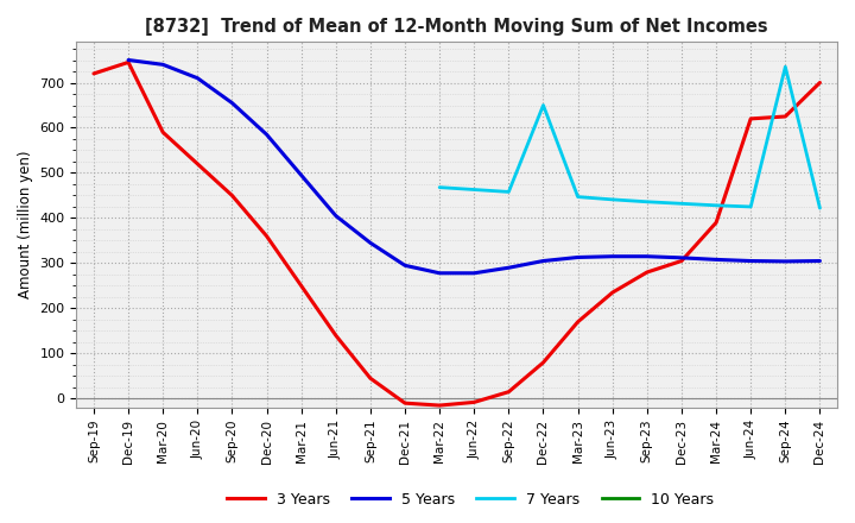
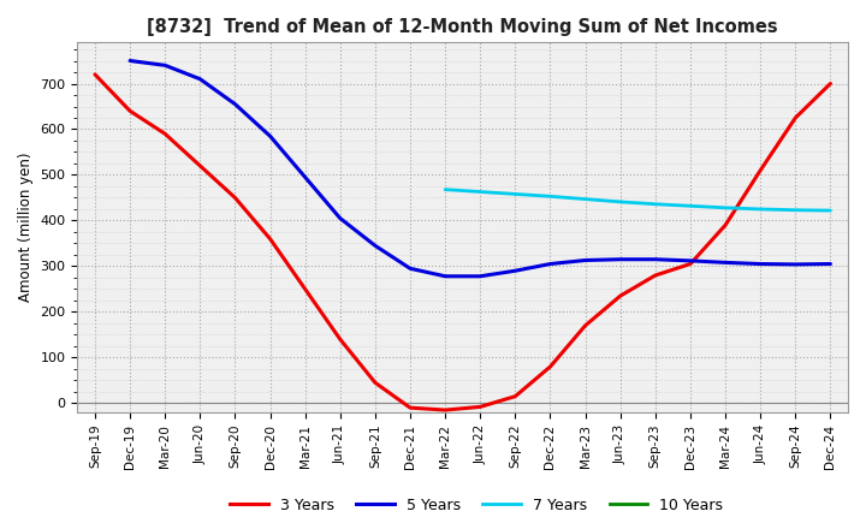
3 Years/Dec-19: 745 -> 640
7 Years/Dec-22: 650 -> 453
3 Years/Jun-24: 620 -> 510
7 Years/Sep-24: 735 -> 423
